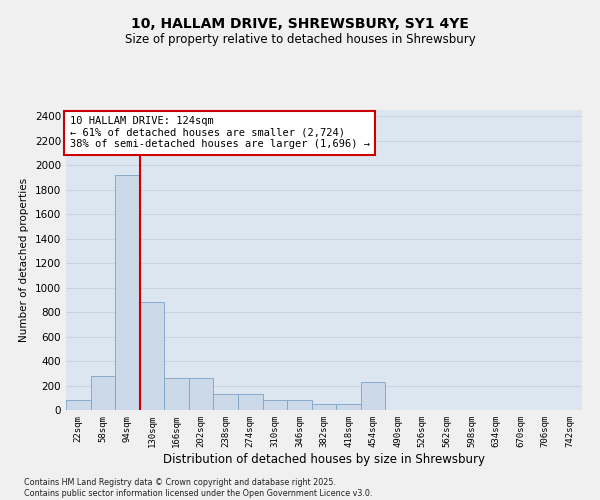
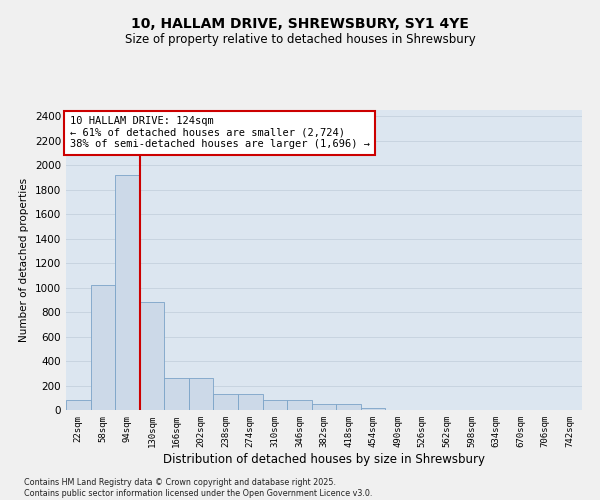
58sqm: 280 -> 1020
454sqm: 230 -> 20
